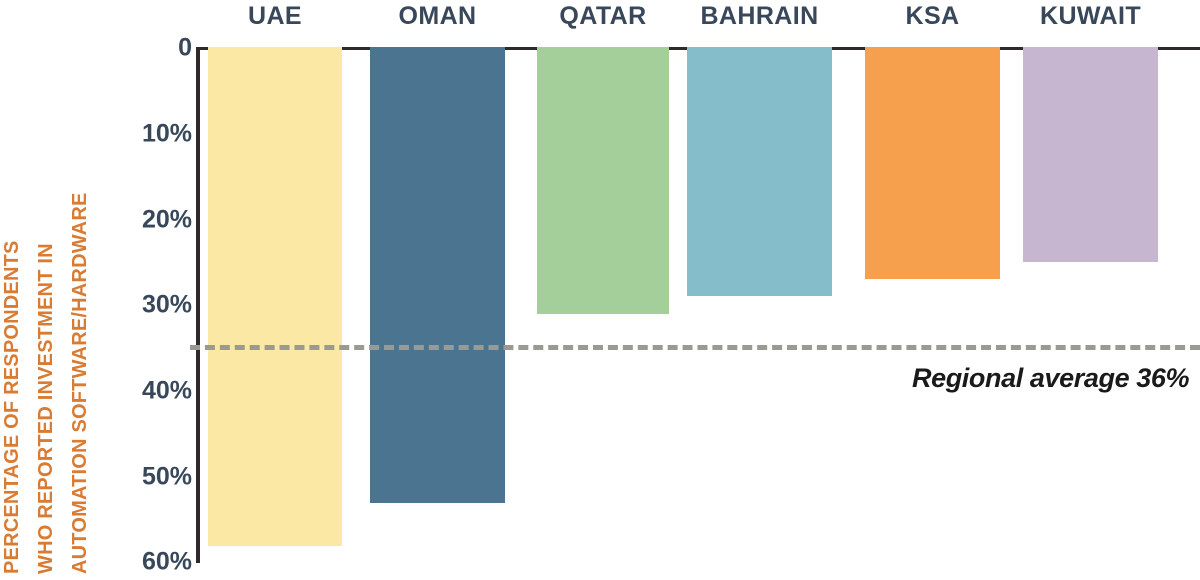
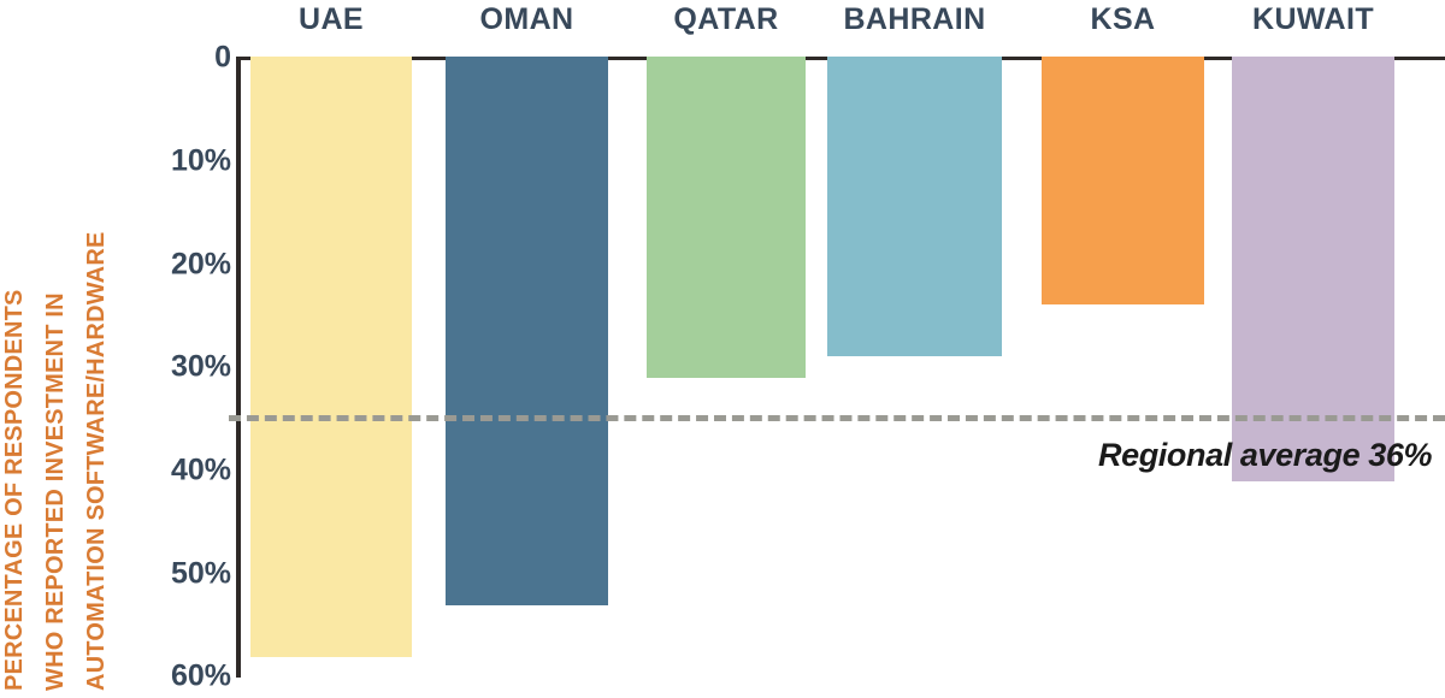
KSA: 27% -> 24%
KUWAIT: 25% -> 41%
